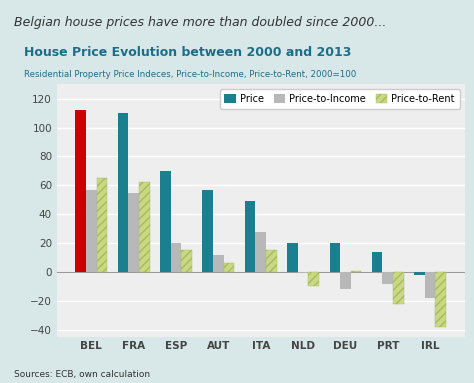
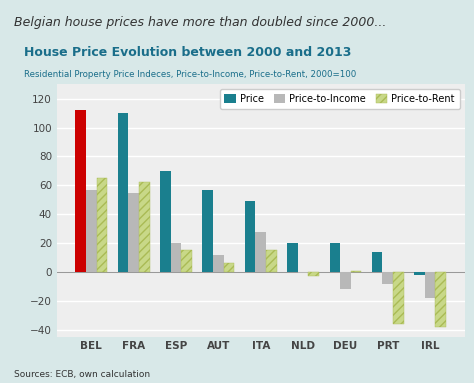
Price-to-Rent/NLD: -10 -> -3
Price-to-Rent/PRT: -22 -> -36
